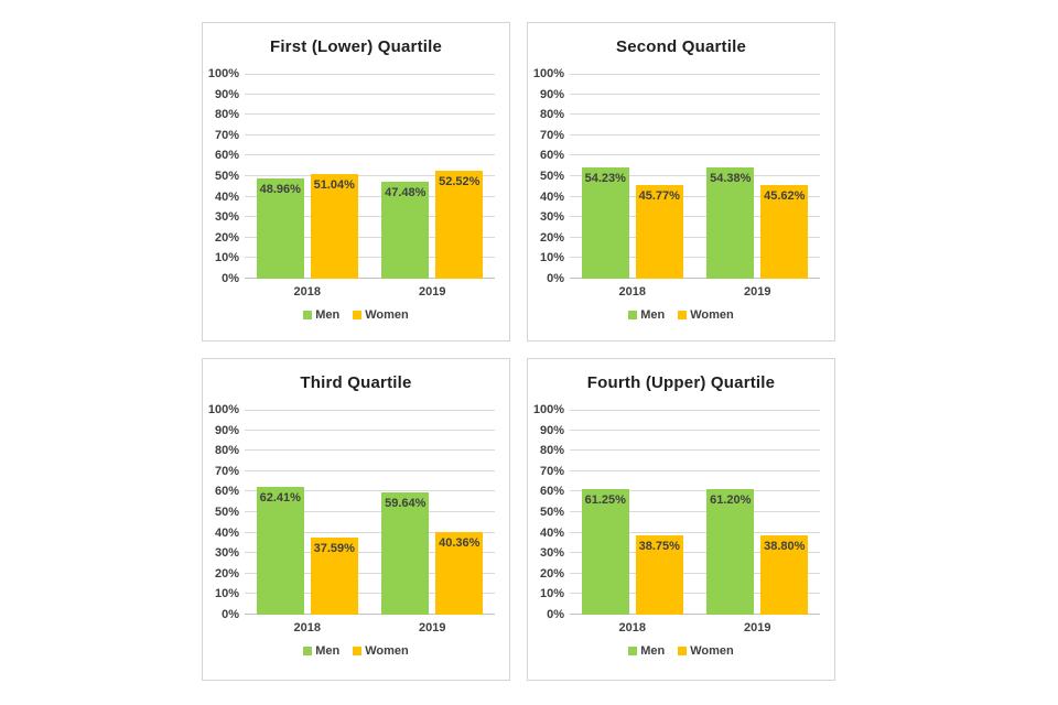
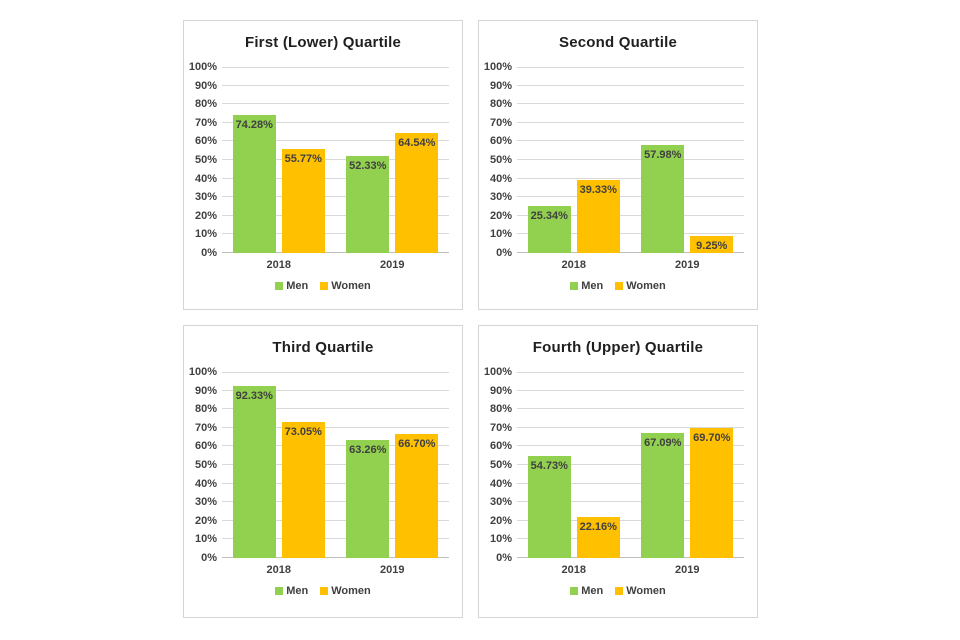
First (Lower) Quartile/Men/2018: 48.96% -> 74.28%
First (Lower) Quartile/Women/2018: 51.04% -> 55.77%
First (Lower) Quartile/Men/2019: 47.48% -> 52.33%
First (Lower) Quartile/Women/2019: 52.52% -> 64.54%
Second Quartile/Men/2018: 54.23% -> 25.34%
Second Quartile/Women/2018: 45.77% -> 39.33%
Second Quartile/Men/2019: 54.38% -> 57.98%
Second Quartile/Women/2019: 45.62% -> 9.25%
Third Quartile/Men/2018: 62.41% -> 92.33%
Third Quartile/Women/2018: 37.59% -> 73.05%
Third Quartile/Men/2019: 59.64% -> 63.26%
Third Quartile/Women/2019: 40.36% -> 66.70%
Fourth (Upper) Quartile/Men/2018: 61.25% -> 54.73%
Fourth (Upper) Quartile/Women/2018: 38.75% -> 22.16%
Fourth (Upper) Quartile/Men/2019: 61.20% -> 67.09%
Fourth (Upper) Quartile/Women/2019: 38.80% -> 69.70%
